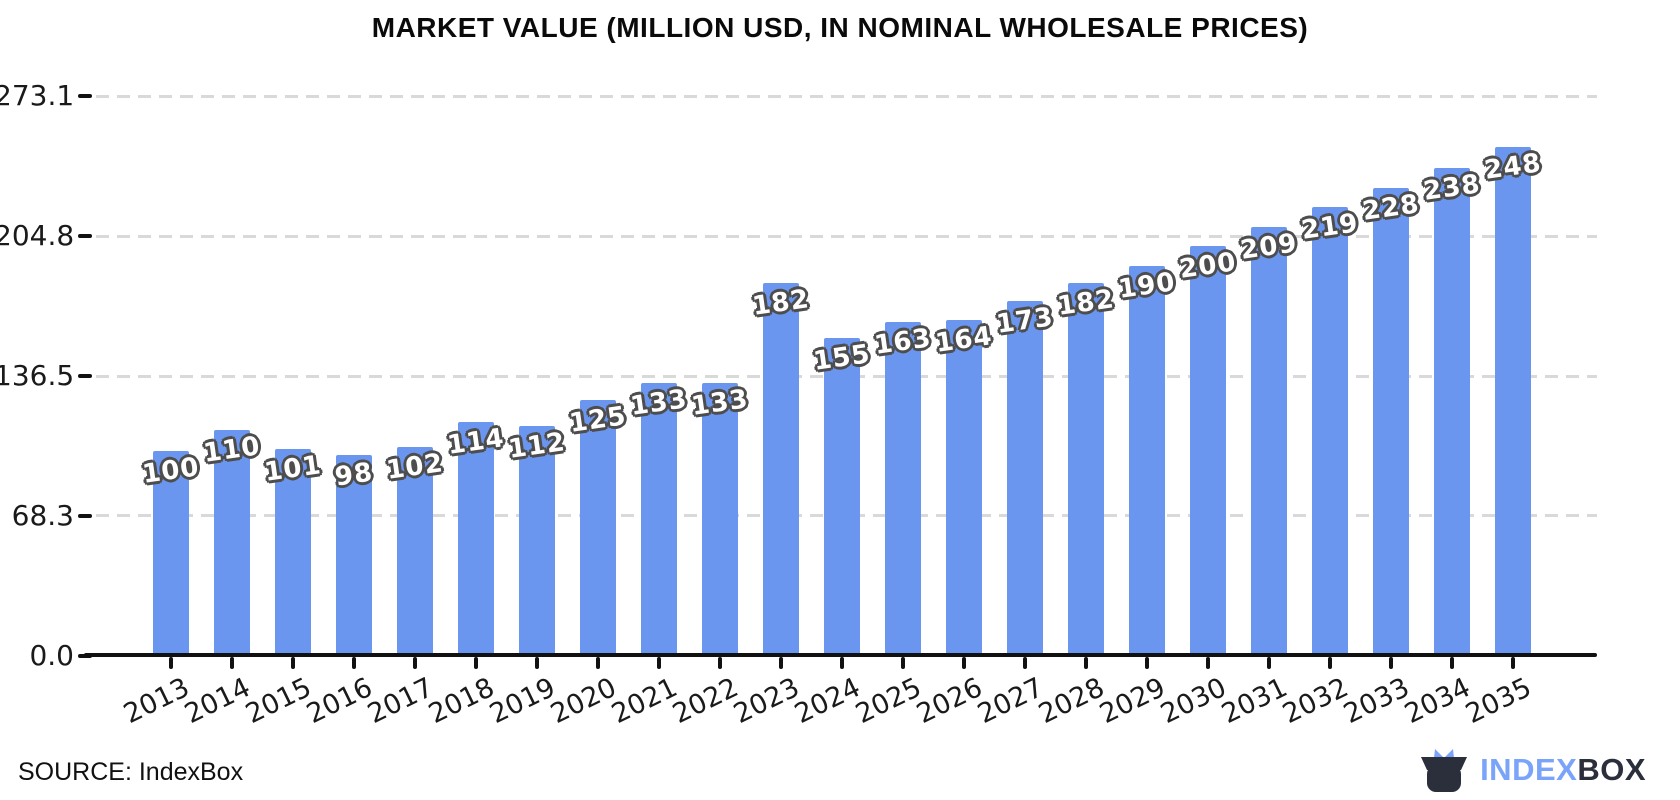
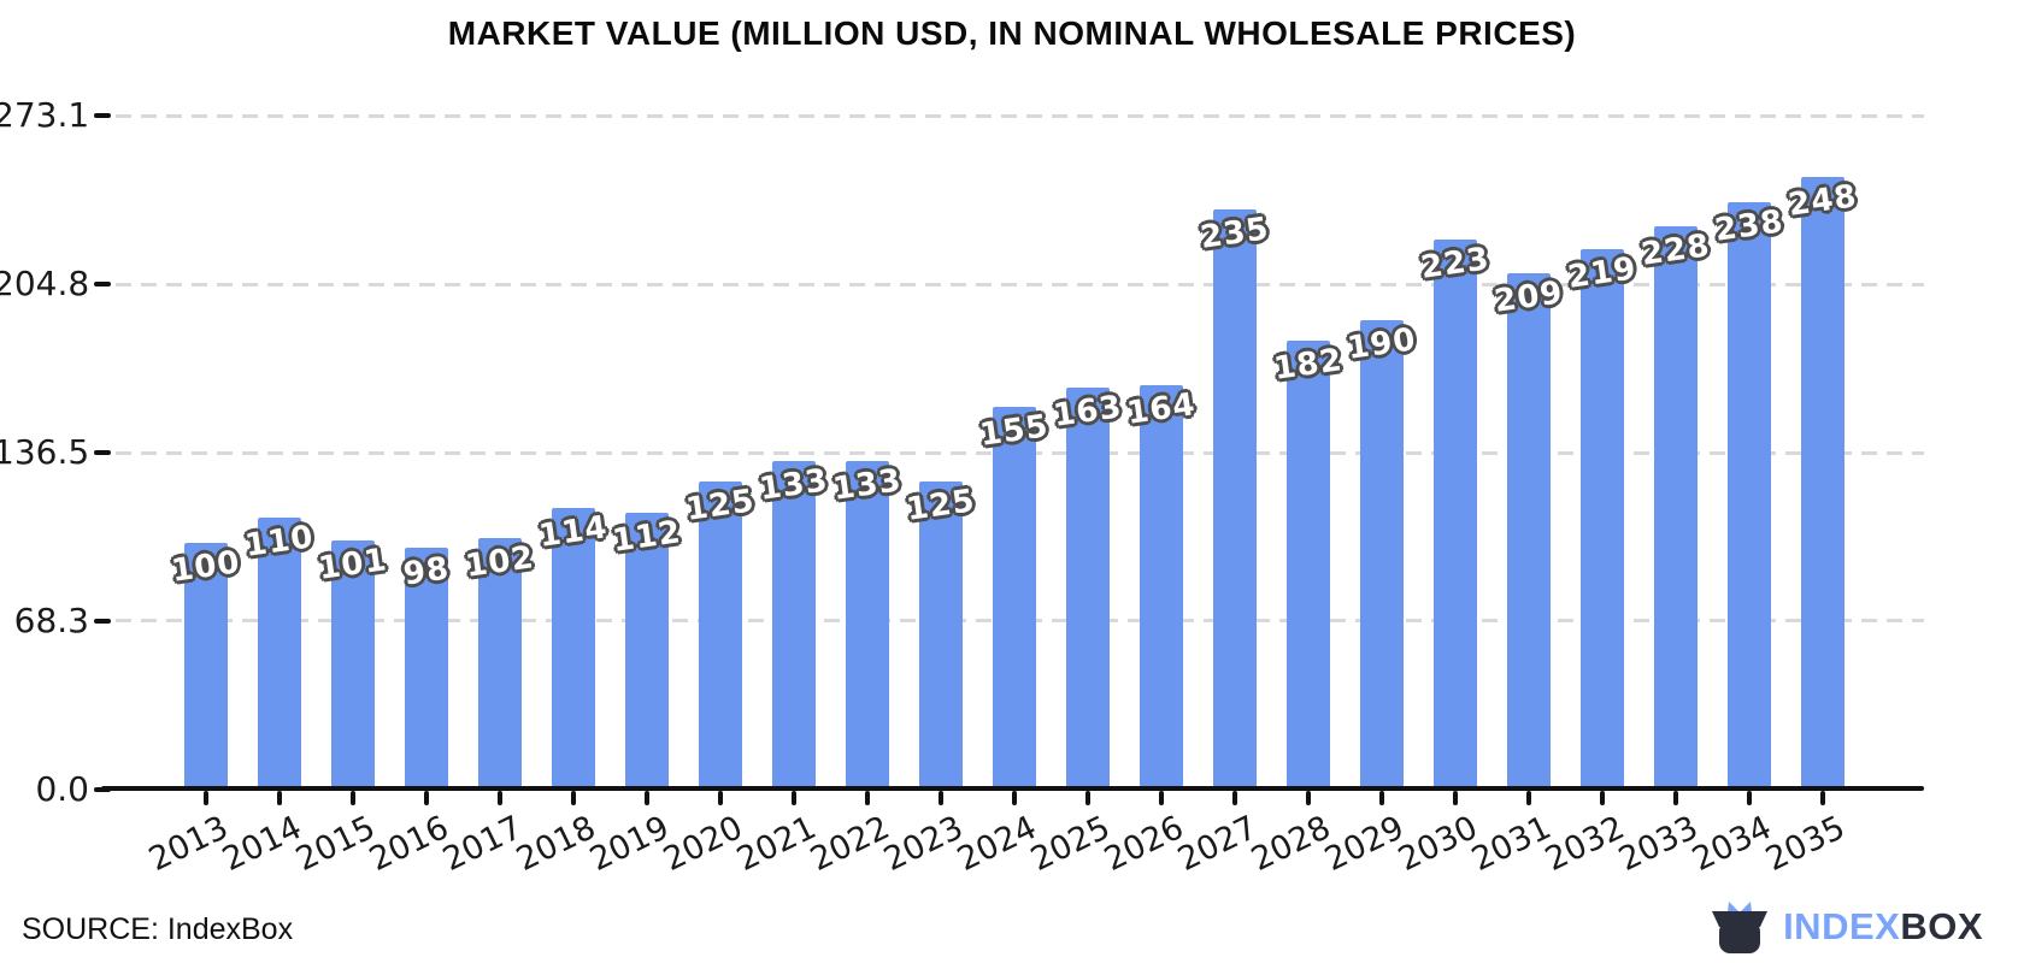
2023: 182 -> 125
2027: 173 -> 235
2030: 200 -> 223
